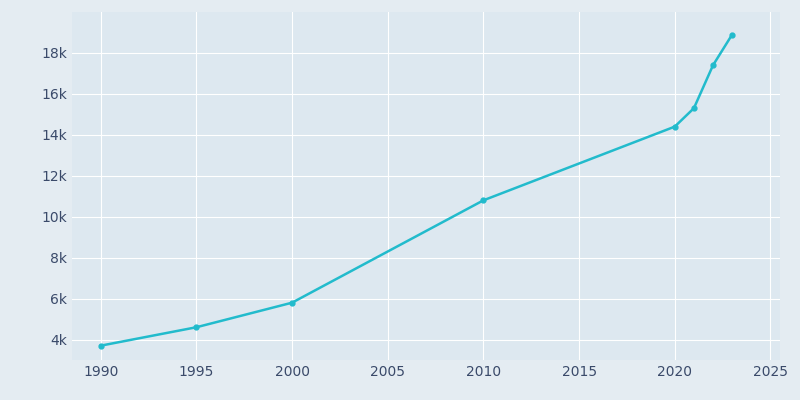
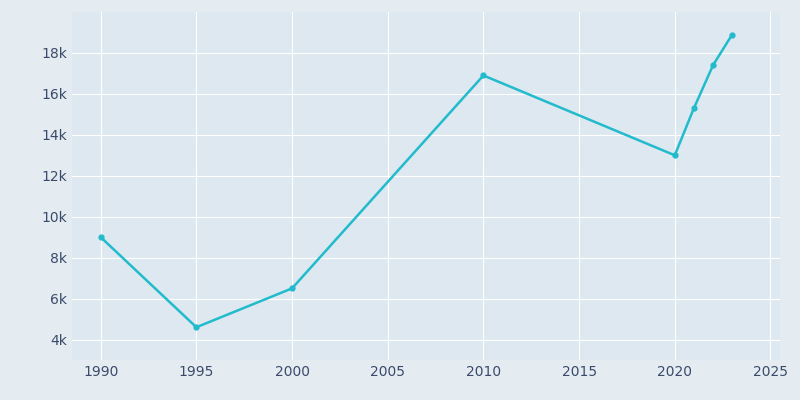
1990: 3.7k -> 9.0k
2000: 5.8k -> 6.5k
2010: 10.8k -> 16.9k
2020: 14.4k -> 13.0k
